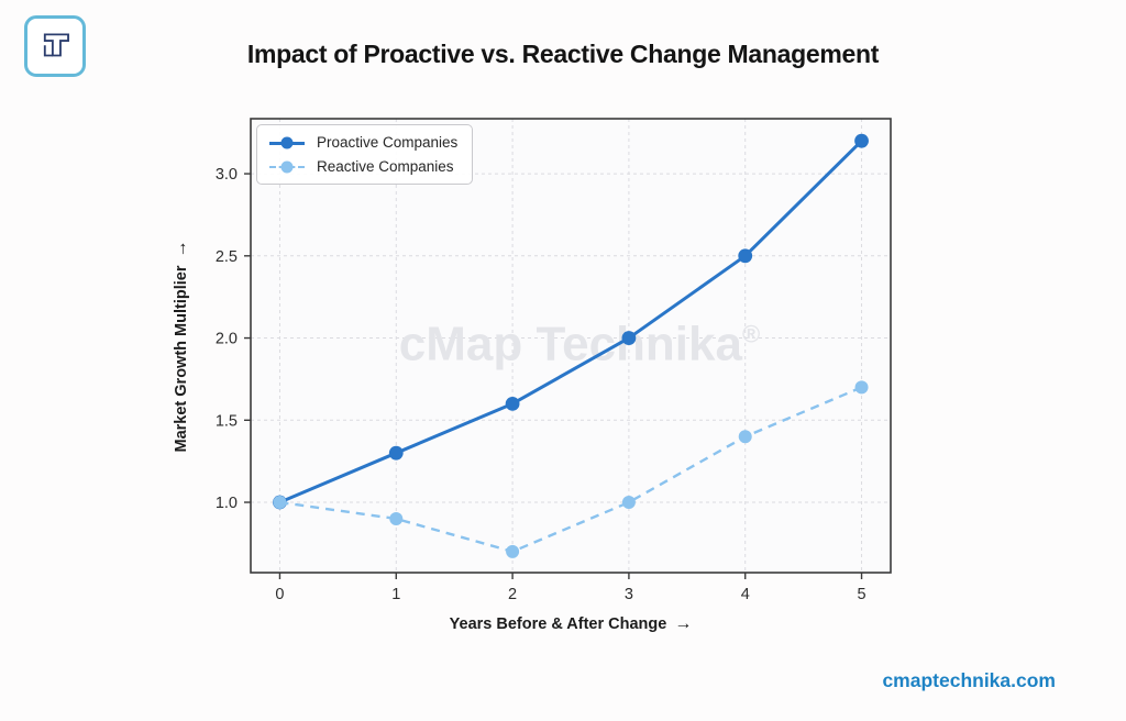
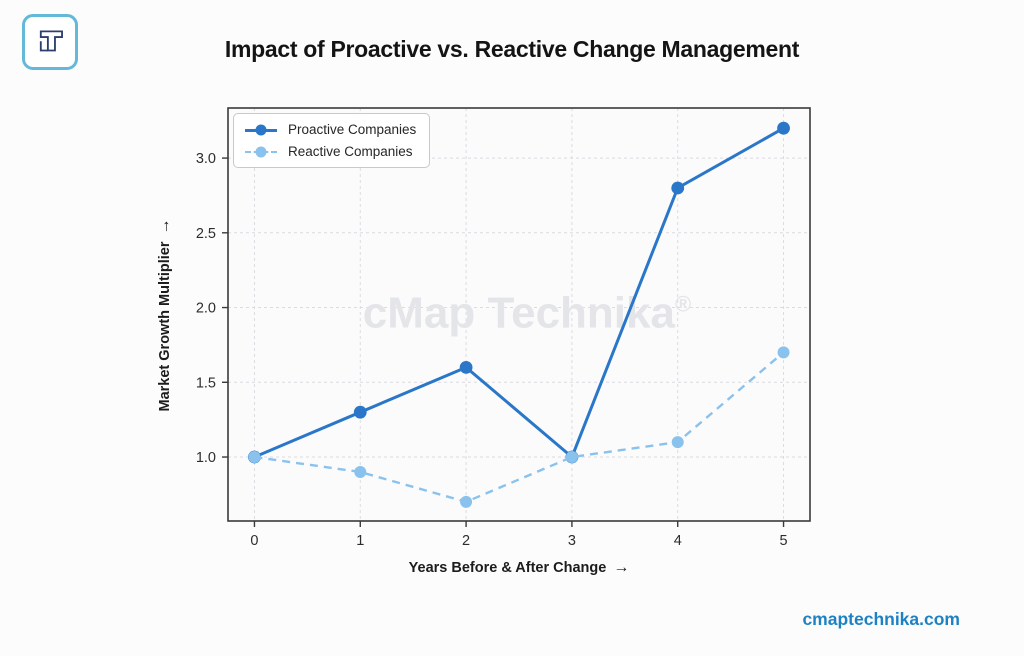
Proactive Companies/3: 2.0 -> 1.0
Proactive Companies/4: 2.5 -> 2.8
Reactive Companies/4: 1.4 -> 1.1
